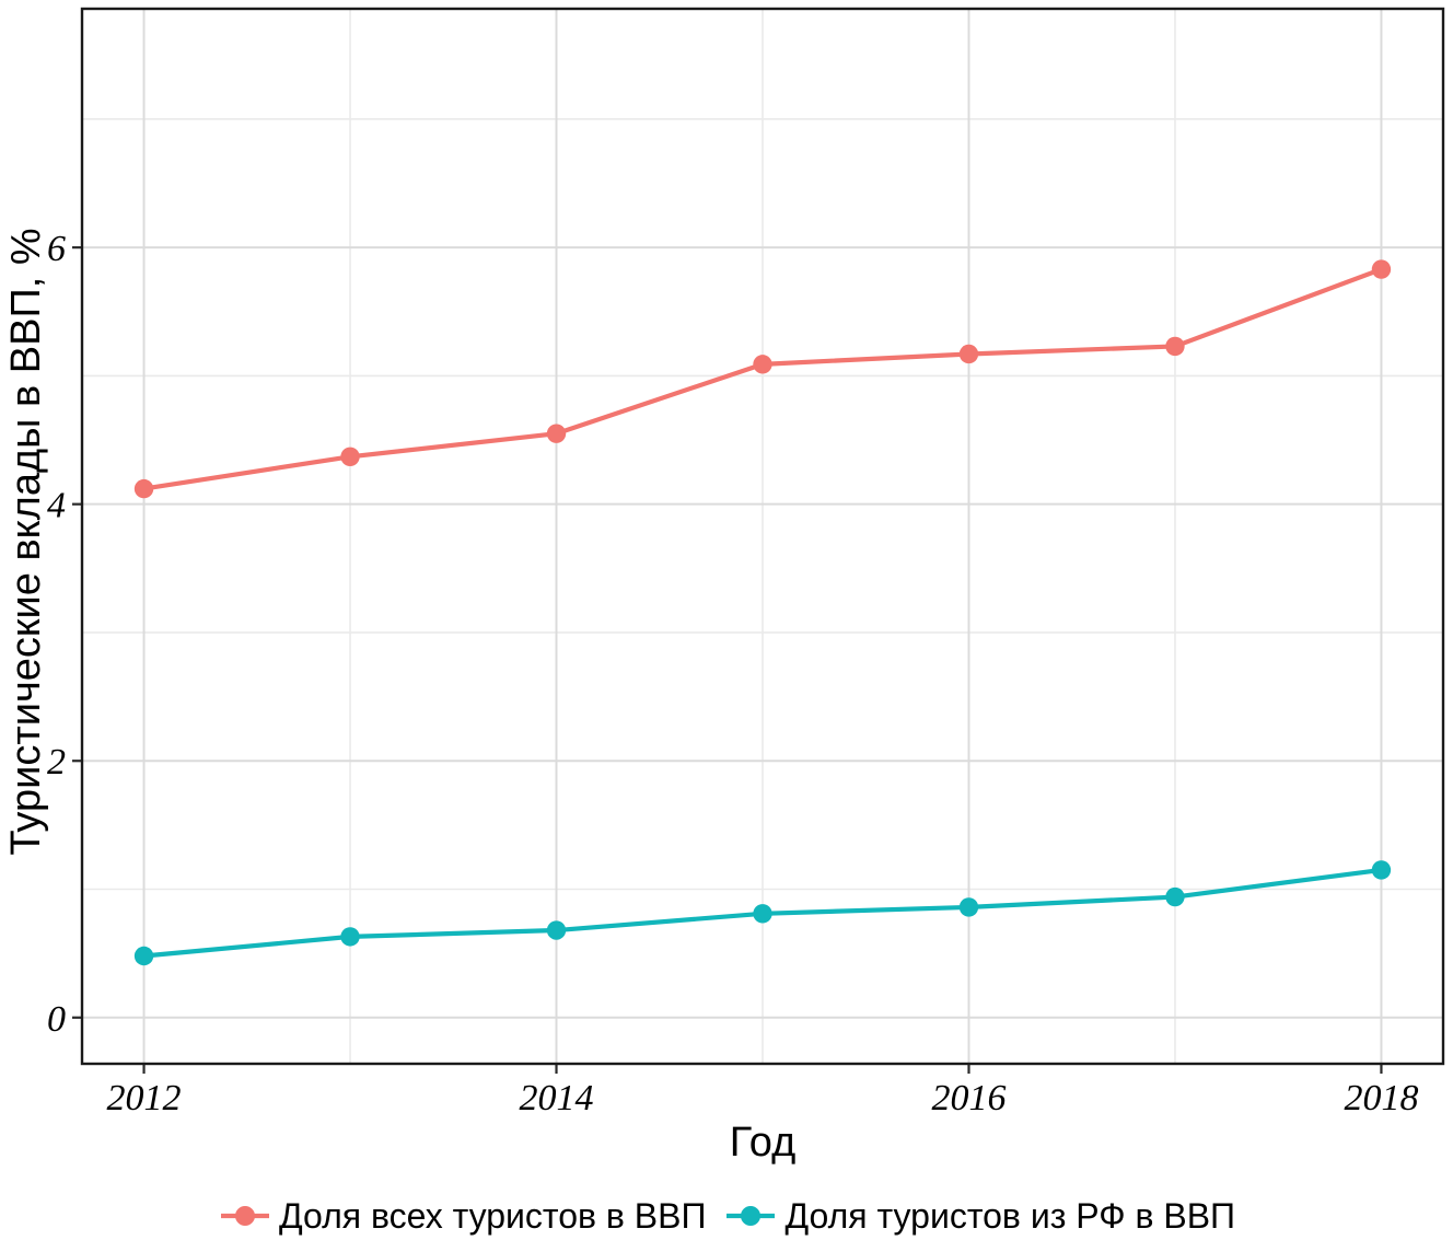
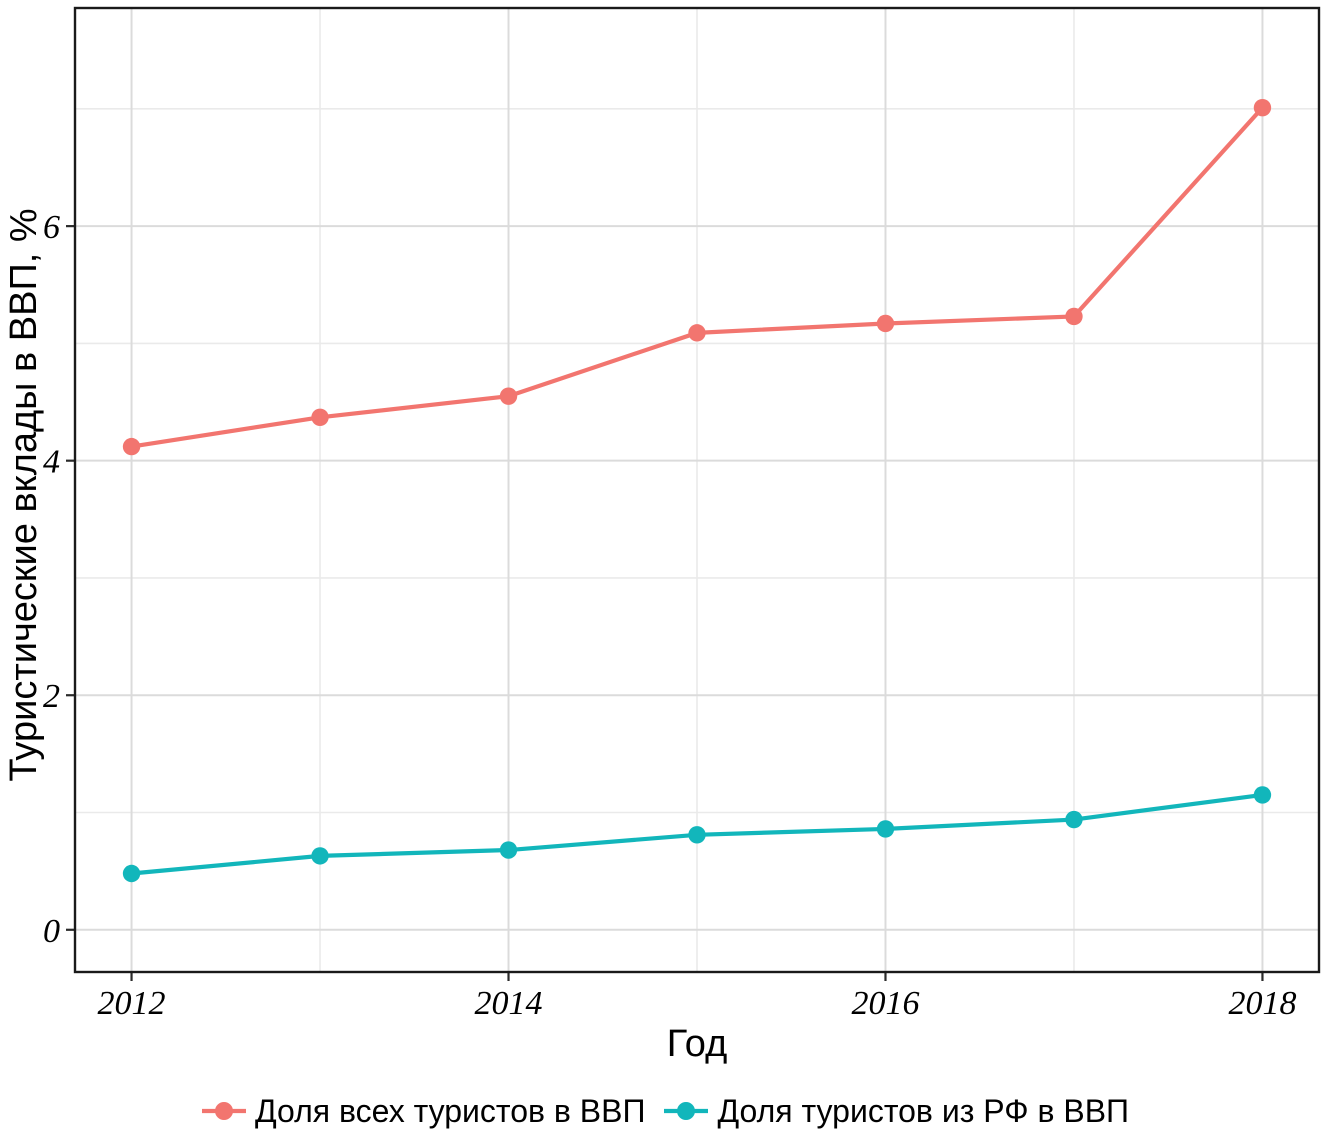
Доля всех туристов в ВВП/2018: 5.83 -> 7.01
